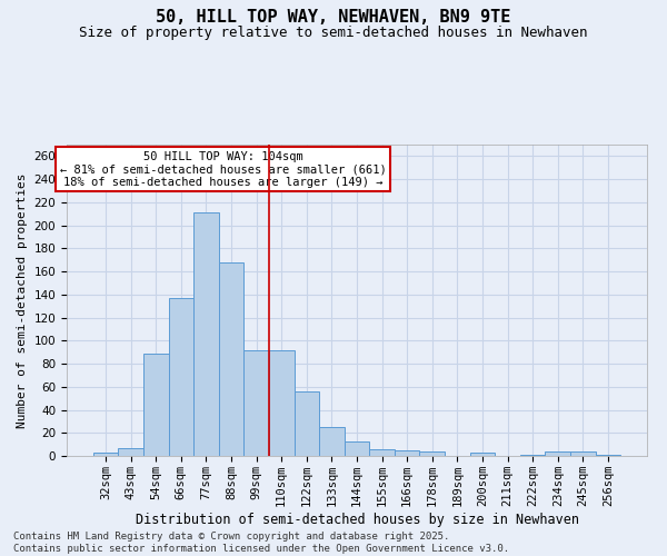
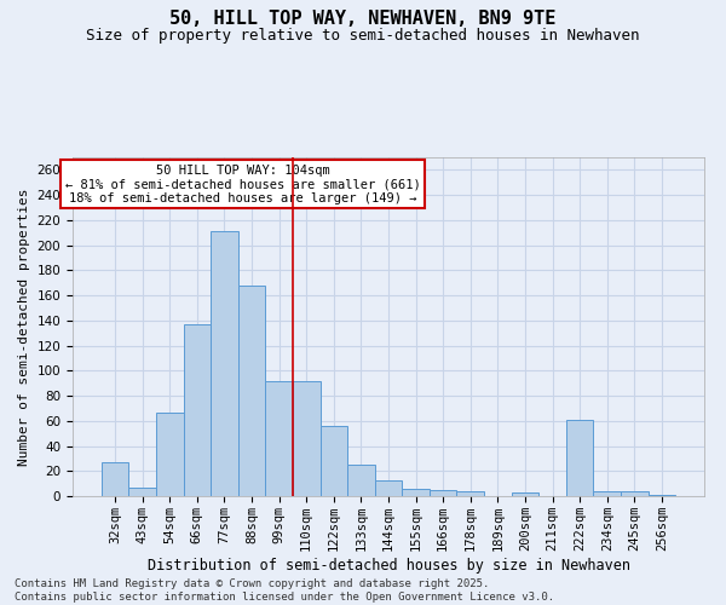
32sqm: 3 -> 27
54sqm: 89 -> 67
222sqm: 1 -> 61
